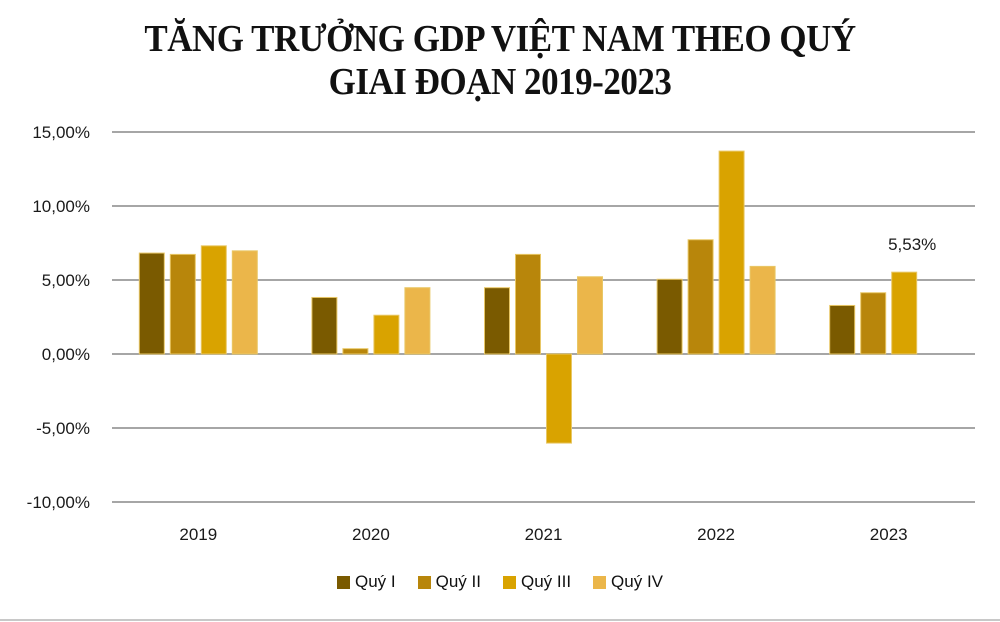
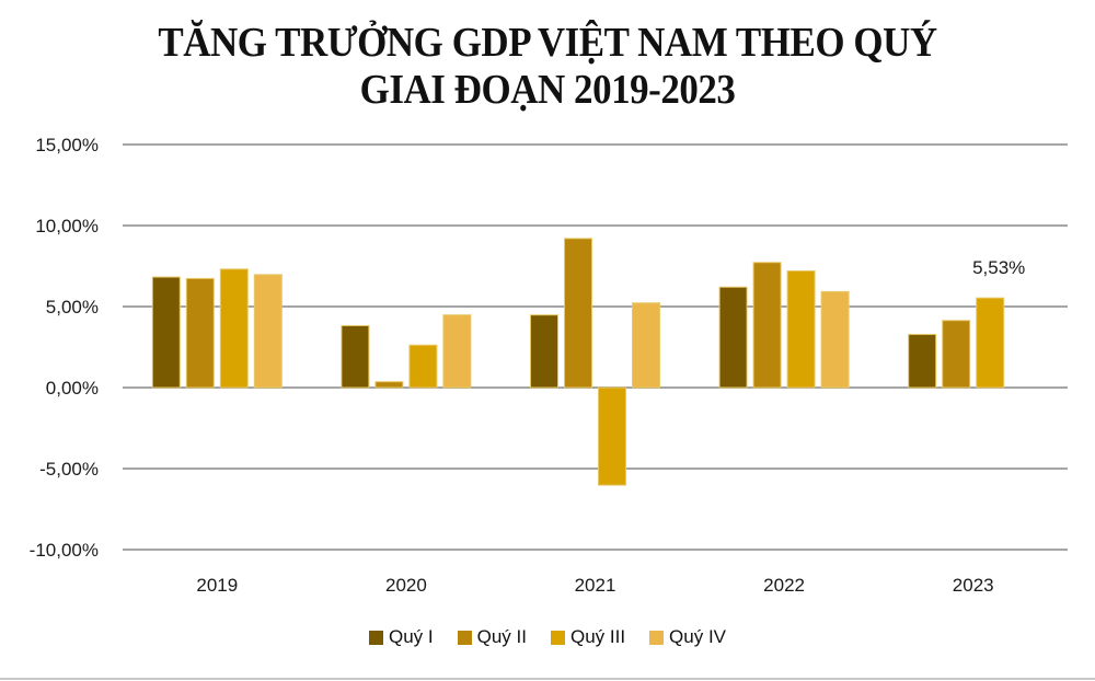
Quý II/2021: 6,7% -> 9,2%
Quý I/2022: 5,0% -> 6,2%
Quý III/2022: 13,7% -> 7,2%
